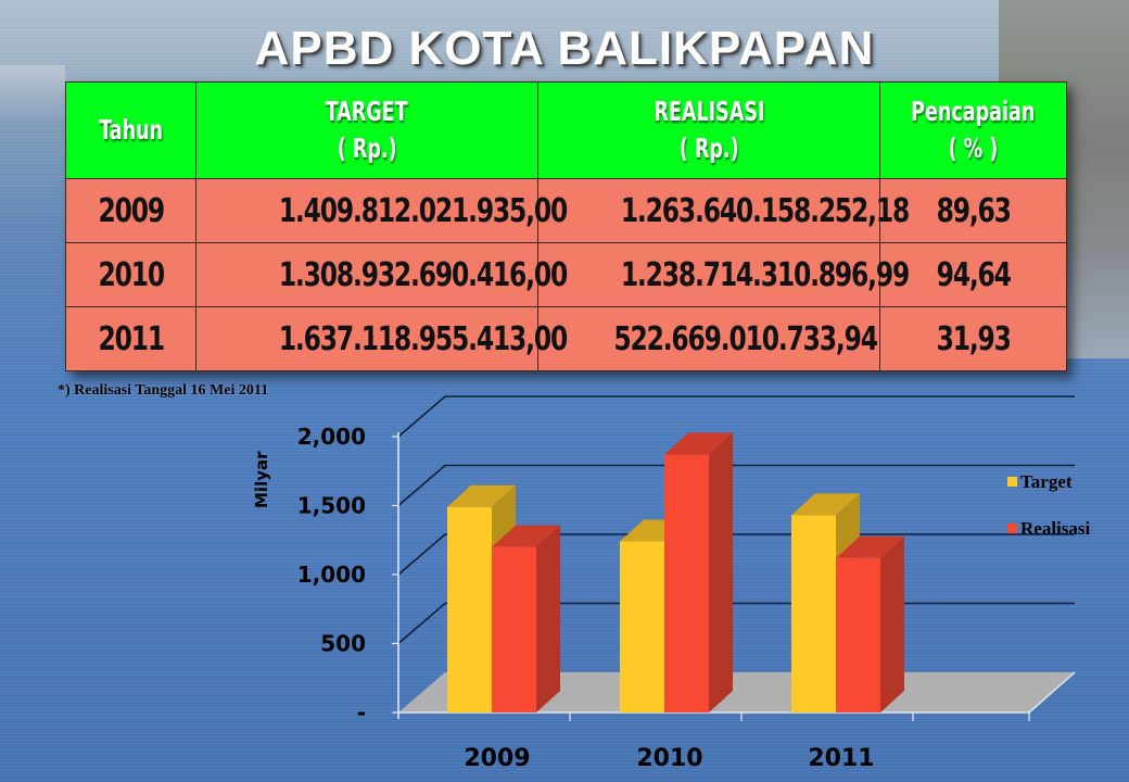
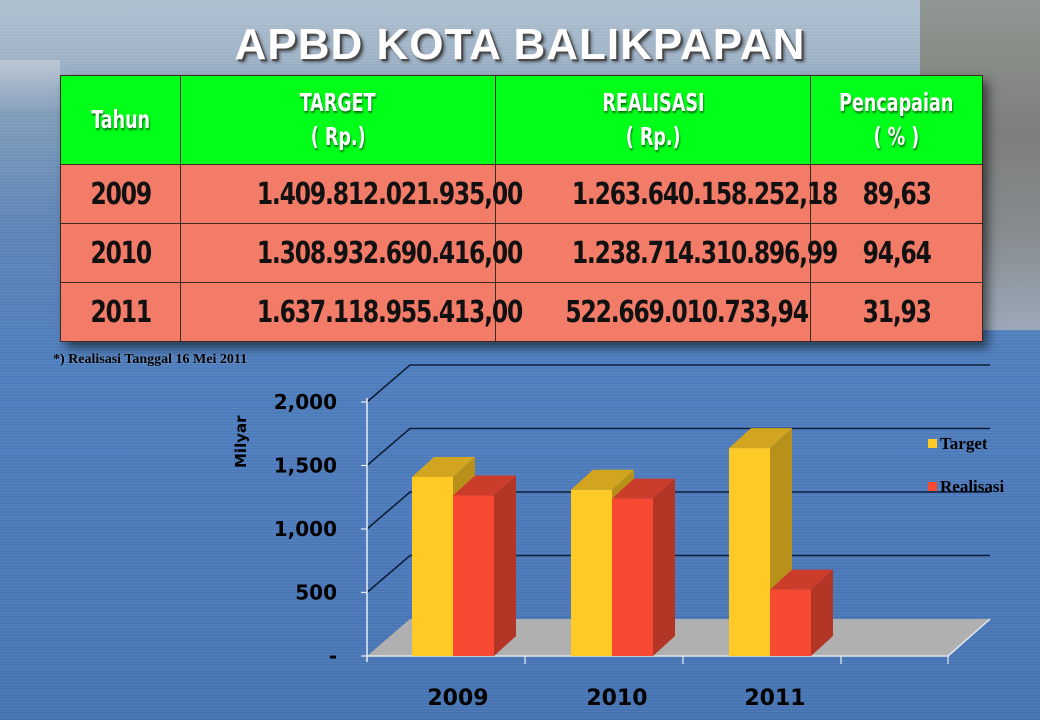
Target/2009: 1490 -> 1410
Realisasi/2009: 1200 -> 1260
Target/2010: 1240 -> 1310
Realisasi/2010: 1870 -> 1240
Target/2011: 1430 -> 1640
Realisasi/2011: 1120 -> 520
